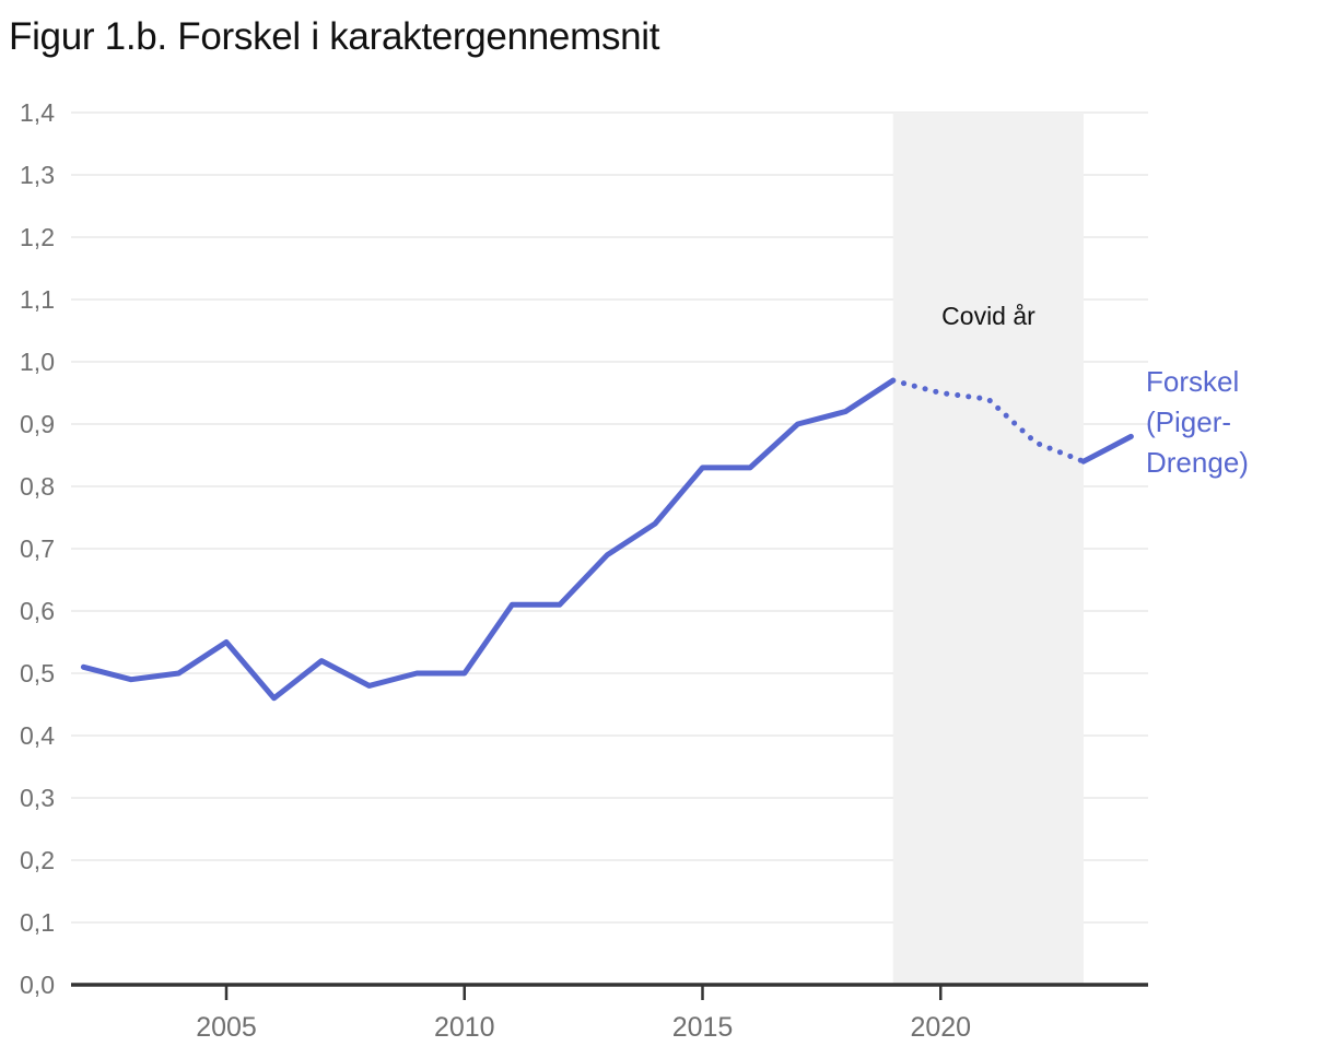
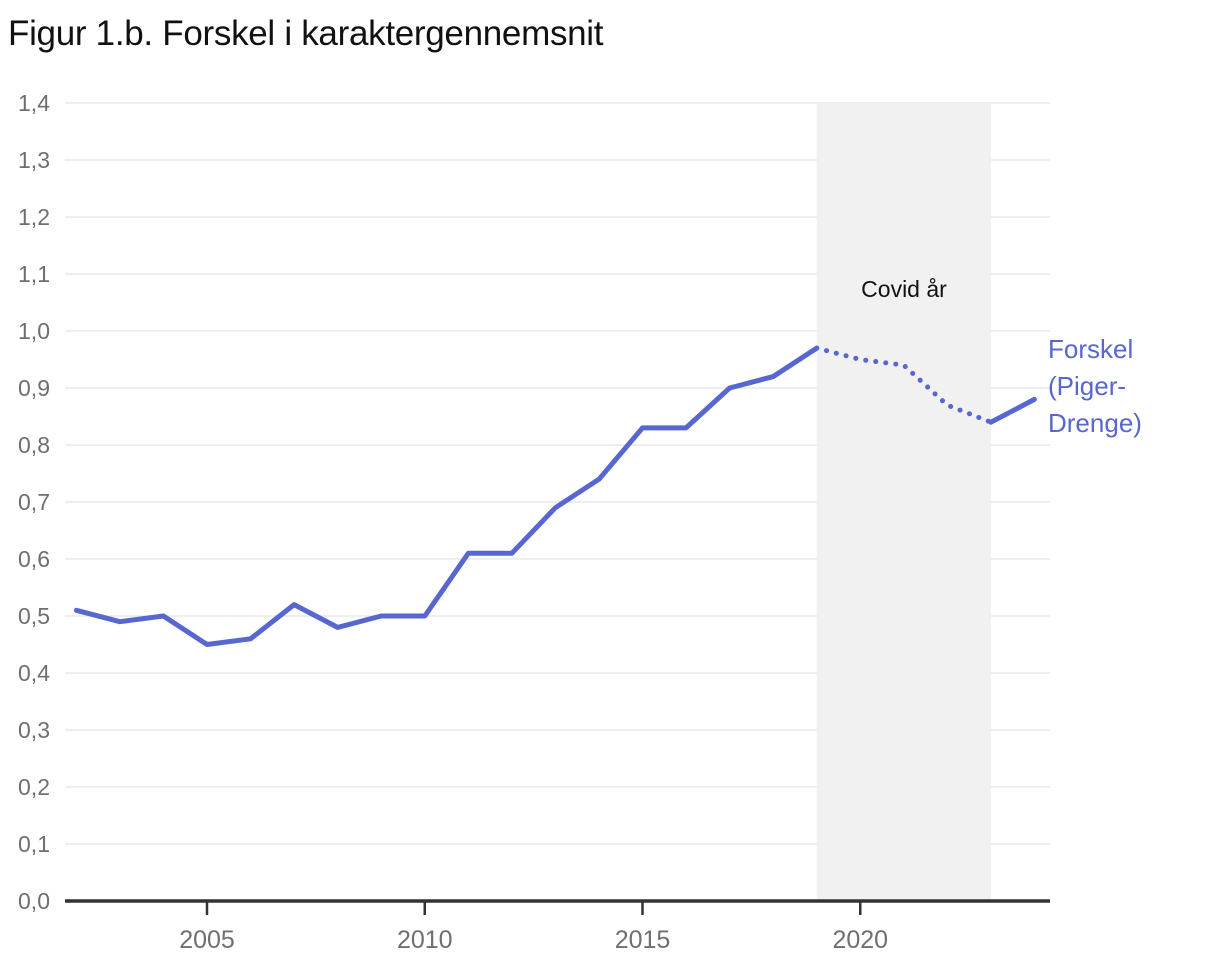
2005: 0,55 -> 0,45
